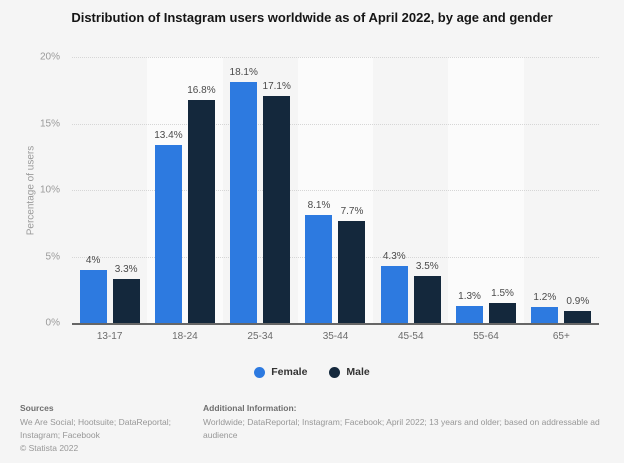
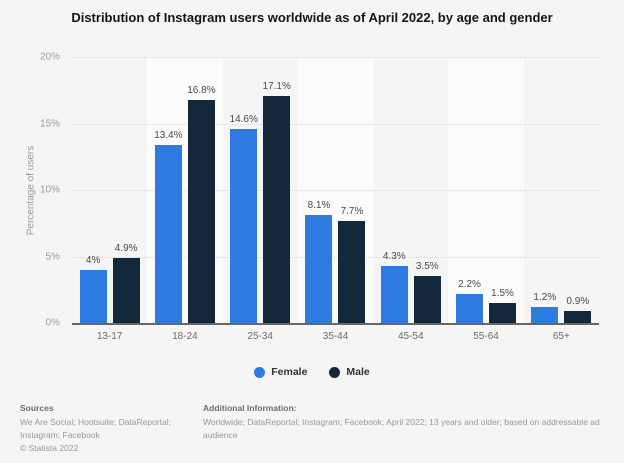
Male/13-17: 3.3% -> 4.9%
Female/25-34: 18.1% -> 14.6%
Female/55-64: 1.3% -> 2.2%
